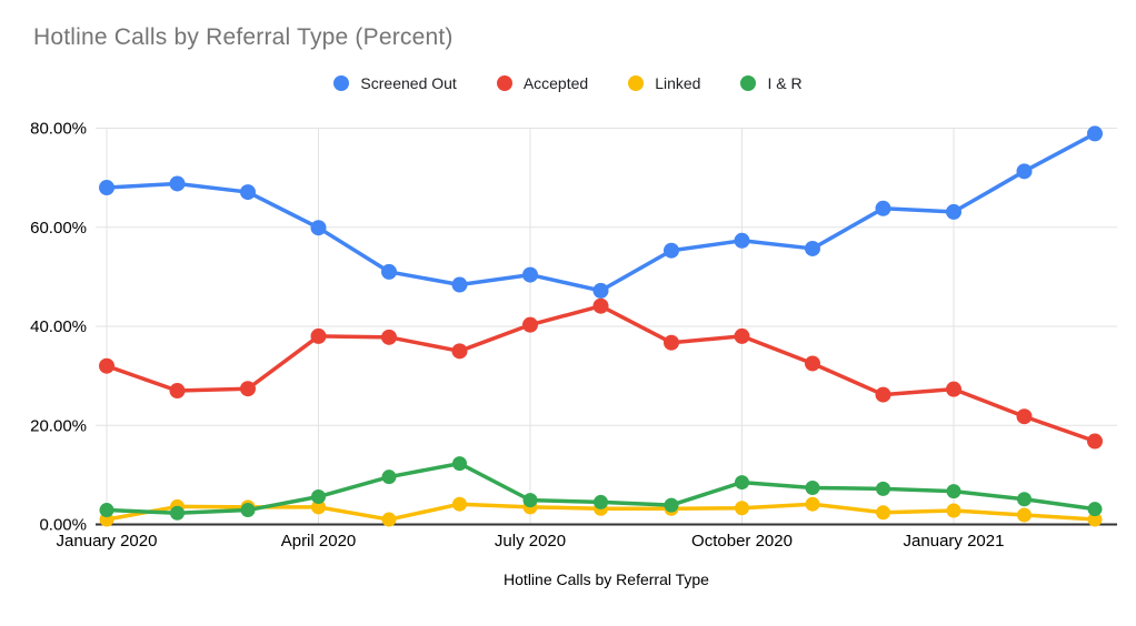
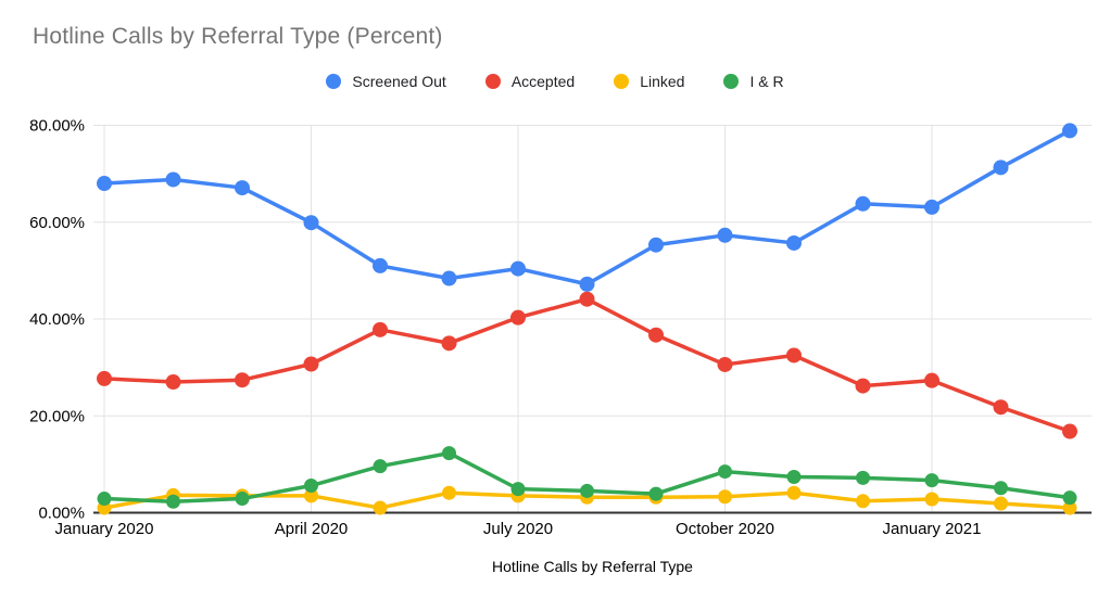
Accepted/January 2020: 32% -> 28%
Accepted/April 2020: 38% -> 31%
Accepted/October 2020: 38% -> 31%
